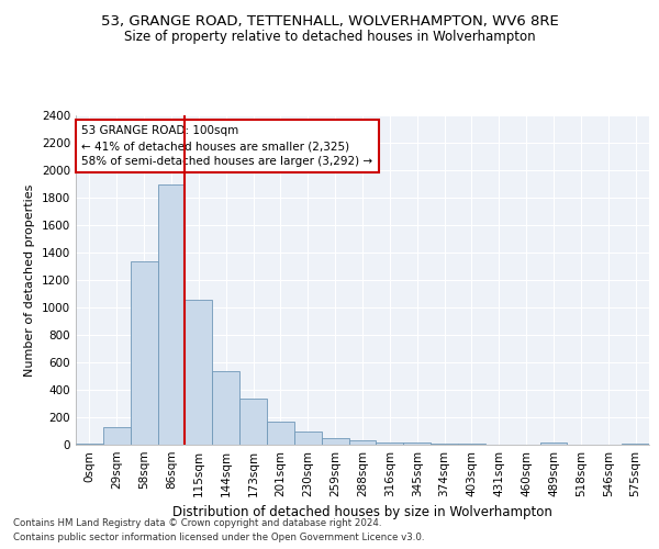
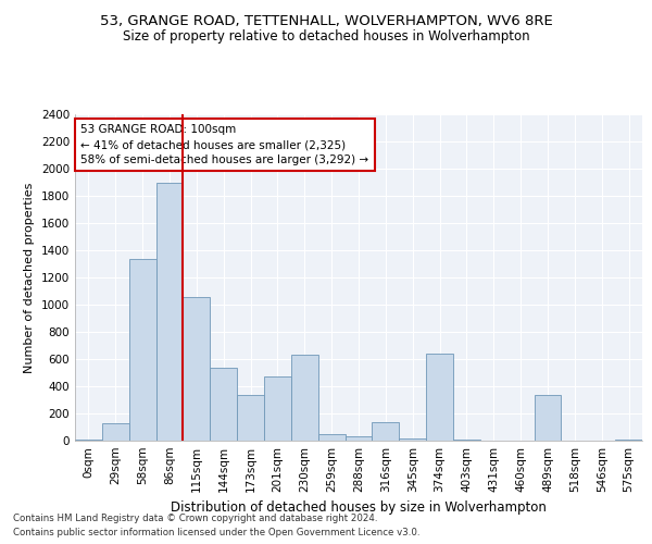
201sqm: 170 -> 470
230sqm: 100 -> 630
316sqm: 20 -> 140
374sqm: 10 -> 640
489sqm: 20 -> 340
